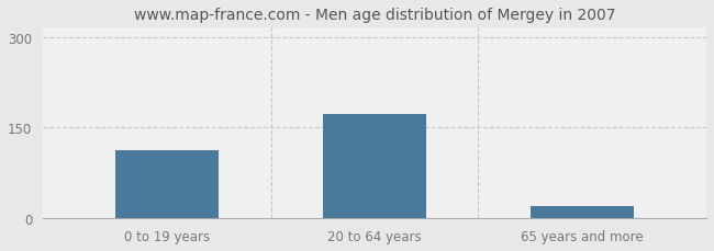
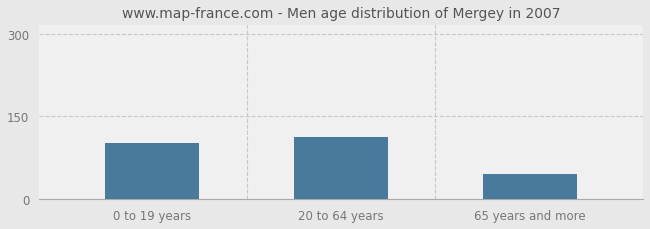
0 to 19 years: 112 -> 102
20 to 64 years: 173 -> 112
65 years and more: 20 -> 46
